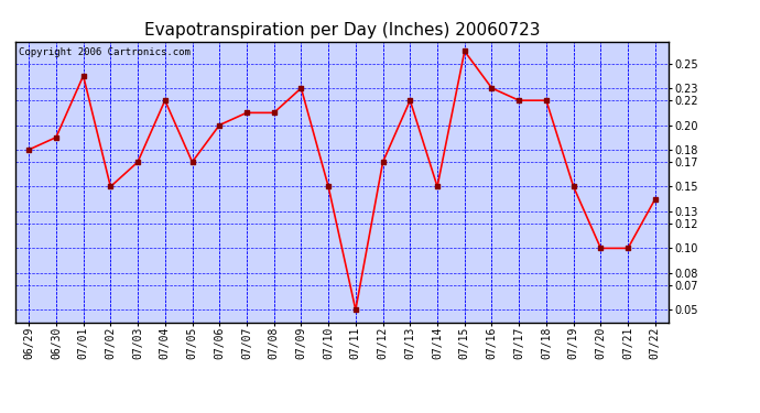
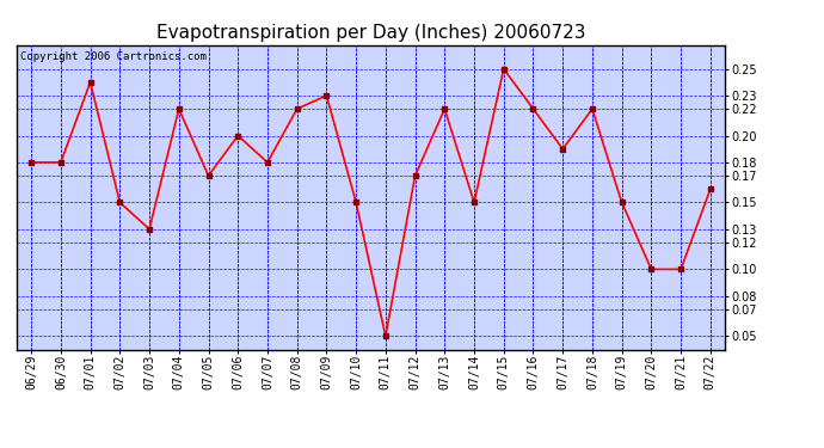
06/30: 0.19 -> 0.18
07/03: 0.17 -> 0.13
07/07: 0.21 -> 0.18
07/08: 0.21 -> 0.22
07/15: 0.26 -> 0.25
07/16: 0.23 -> 0.22
07/17: 0.22 -> 0.19
07/22: 0.14 -> 0.16
